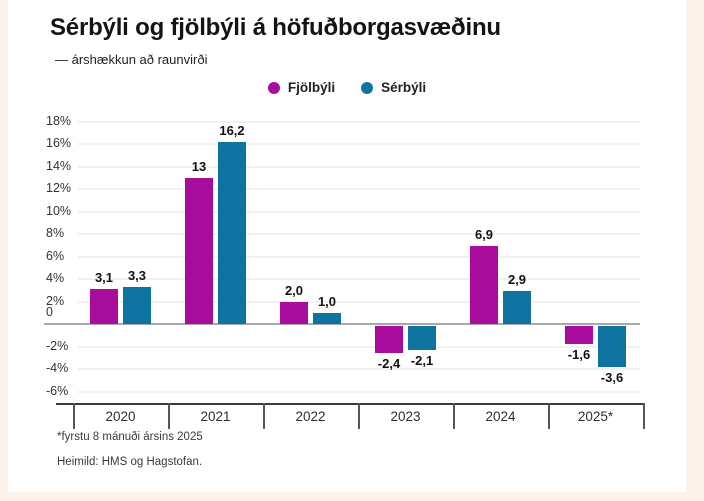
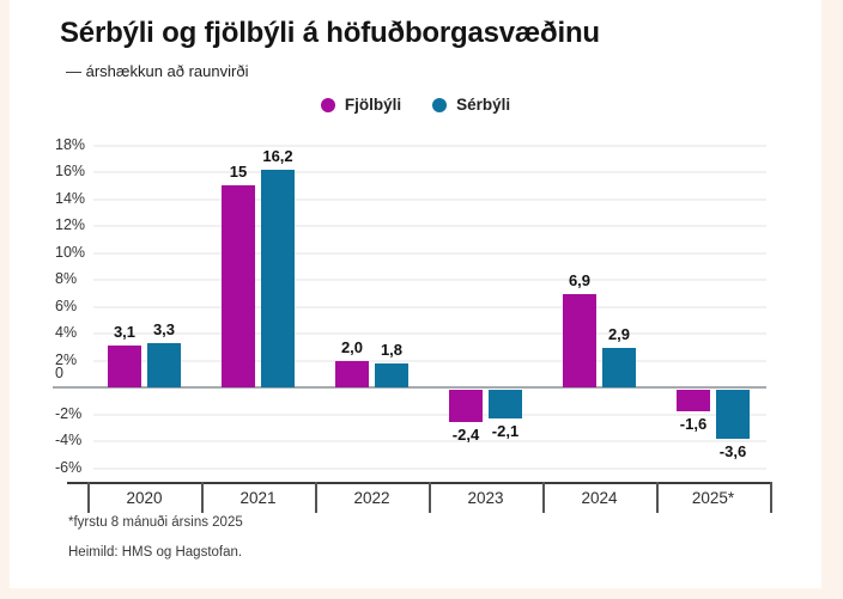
Fjölbýli/2021: 13 -> 15
Sérbýli/2022: 1,0 -> 1,8
